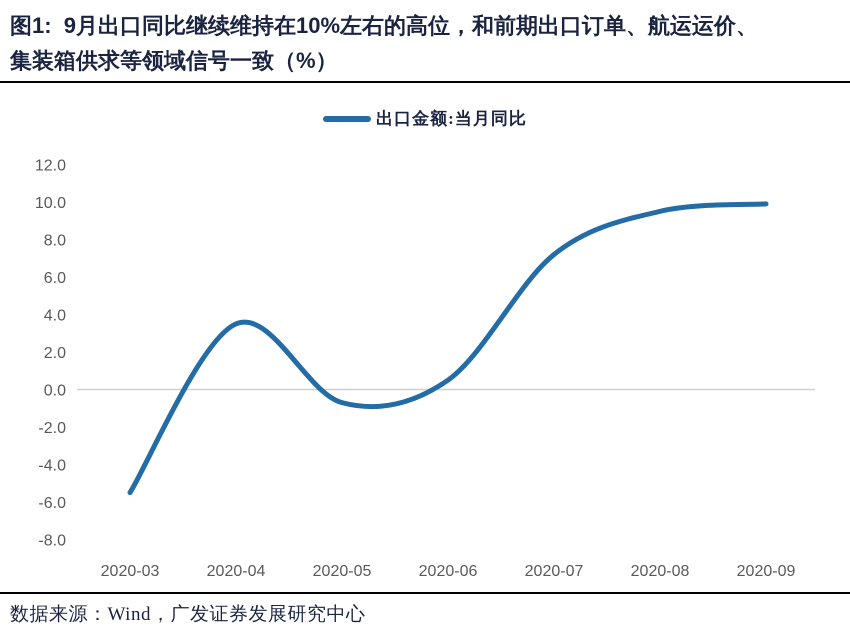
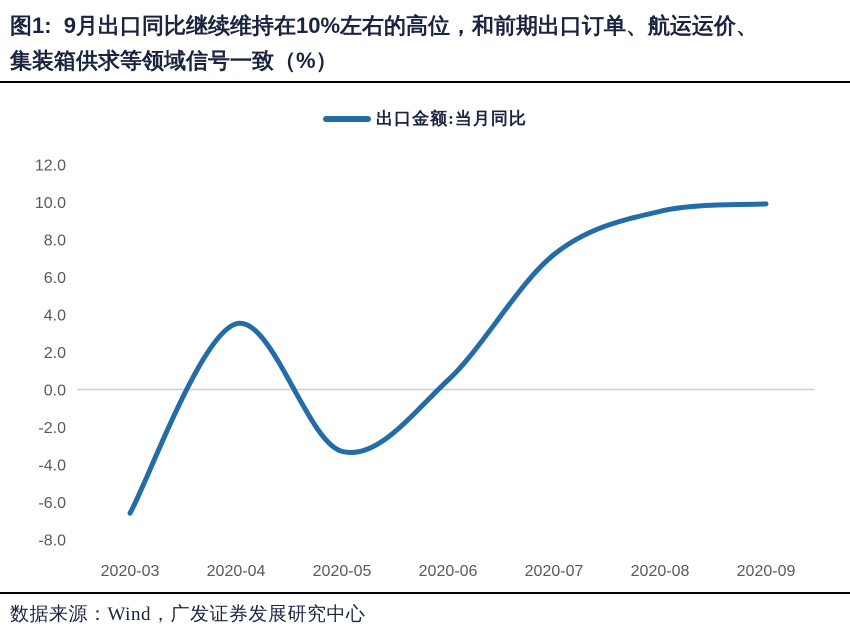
2020-03: -5.5 -> -6.6
2020-05: -0.7 -> -3.3
